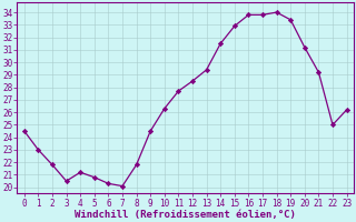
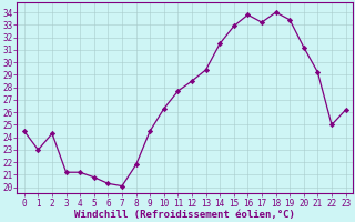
2: 21.8 -> 24.3
3: 20.5 -> 21.2
17: 33.8 -> 33.2
